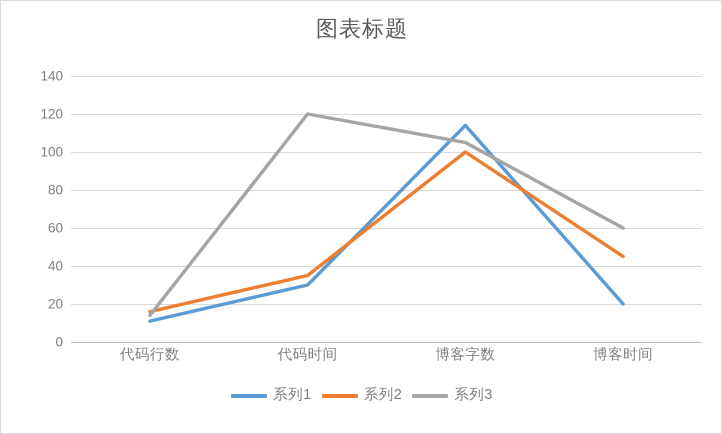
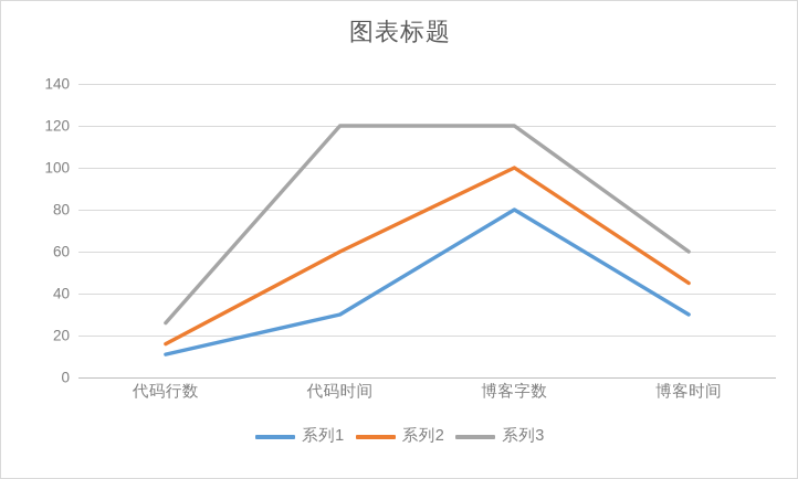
系列3/代码行数: 14 -> 26
系列2/代码时间: 35 -> 60
系列1/博客字数: 114 -> 80
系列3/博客字数: 105 -> 120
系列1/博客时间: 20 -> 30
